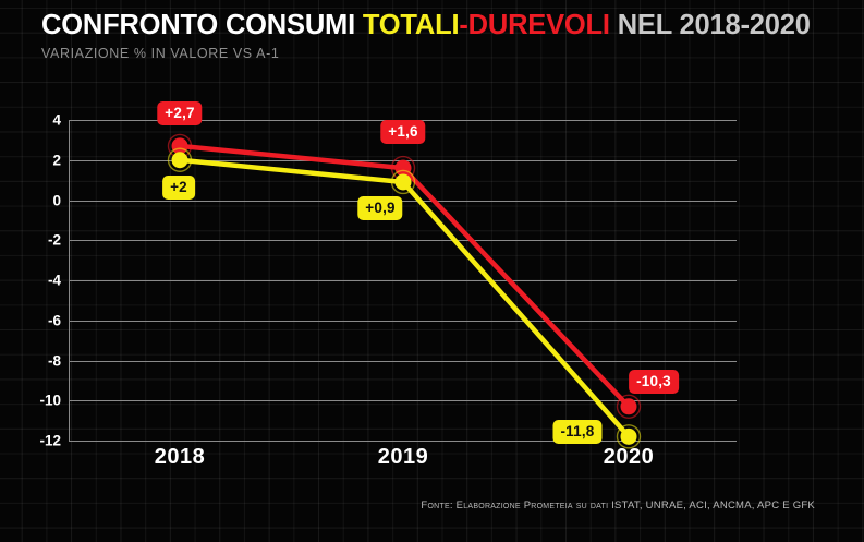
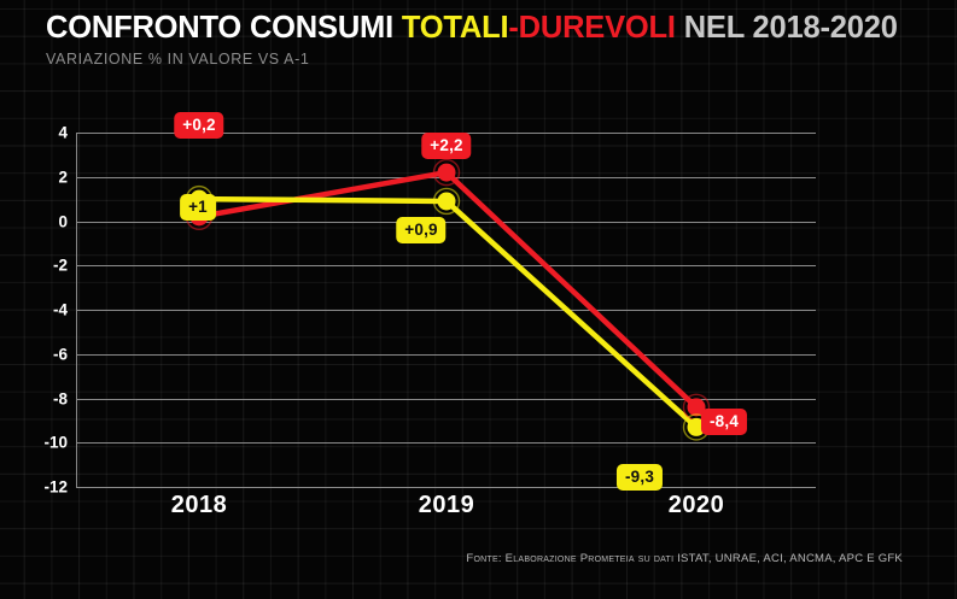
DUREVOLI/2018: +2,7 -> +0,2
TOTALI/2018: +2 -> +1
DUREVOLI/2019: +1,6 -> +2,2
DUREVOLI/2020: -10,3 -> -8,4
TOTALI/2020: -11,8 -> -9,3
